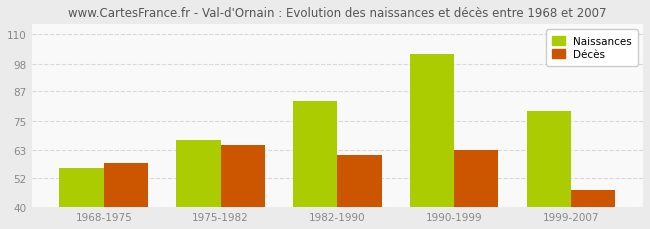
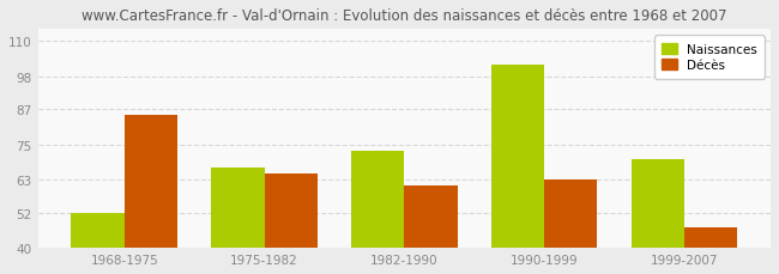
Naissances/1968-1975: 56 -> 52
Décès/1968-1975: 58 -> 85
Naissances/1982-1990: 83 -> 73
Naissances/1999-2007: 79 -> 70
